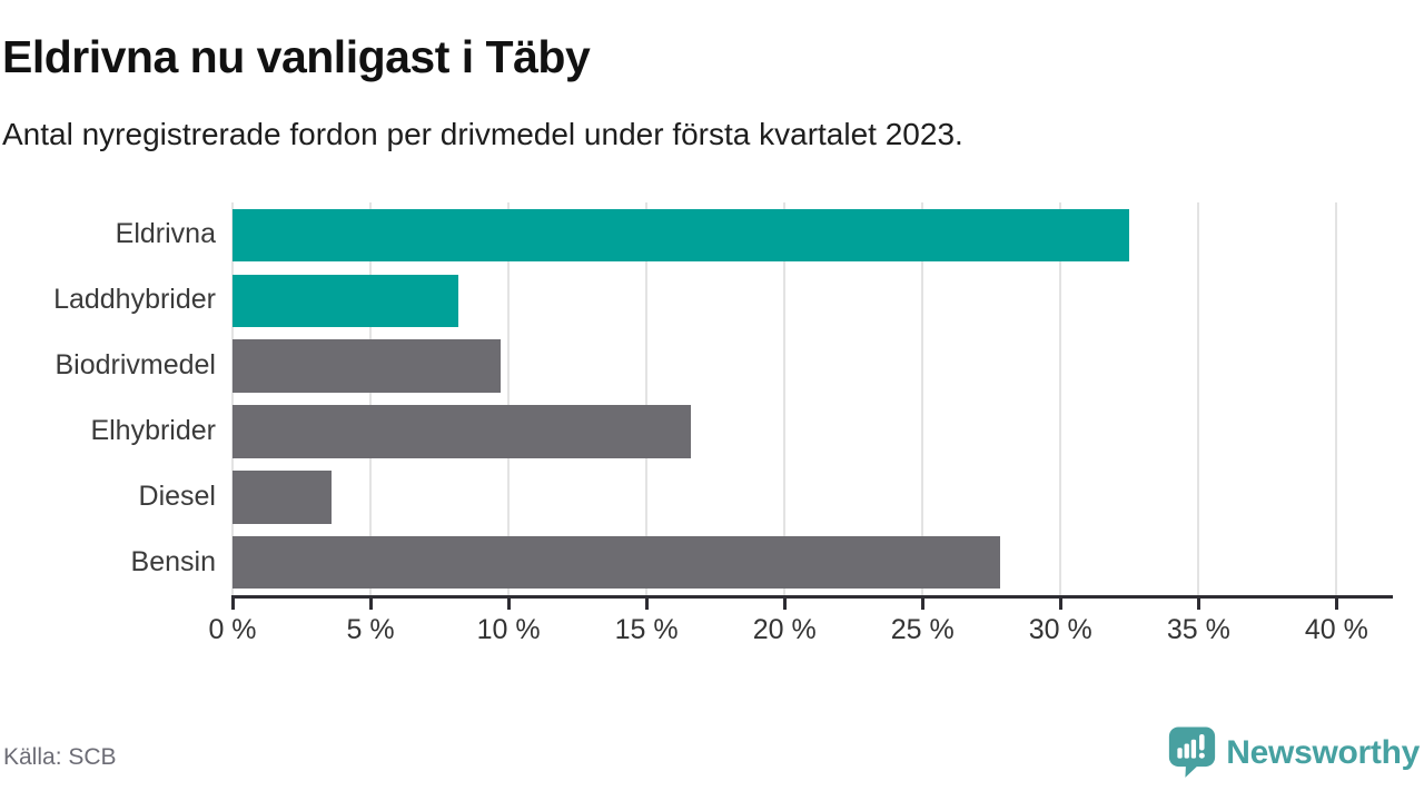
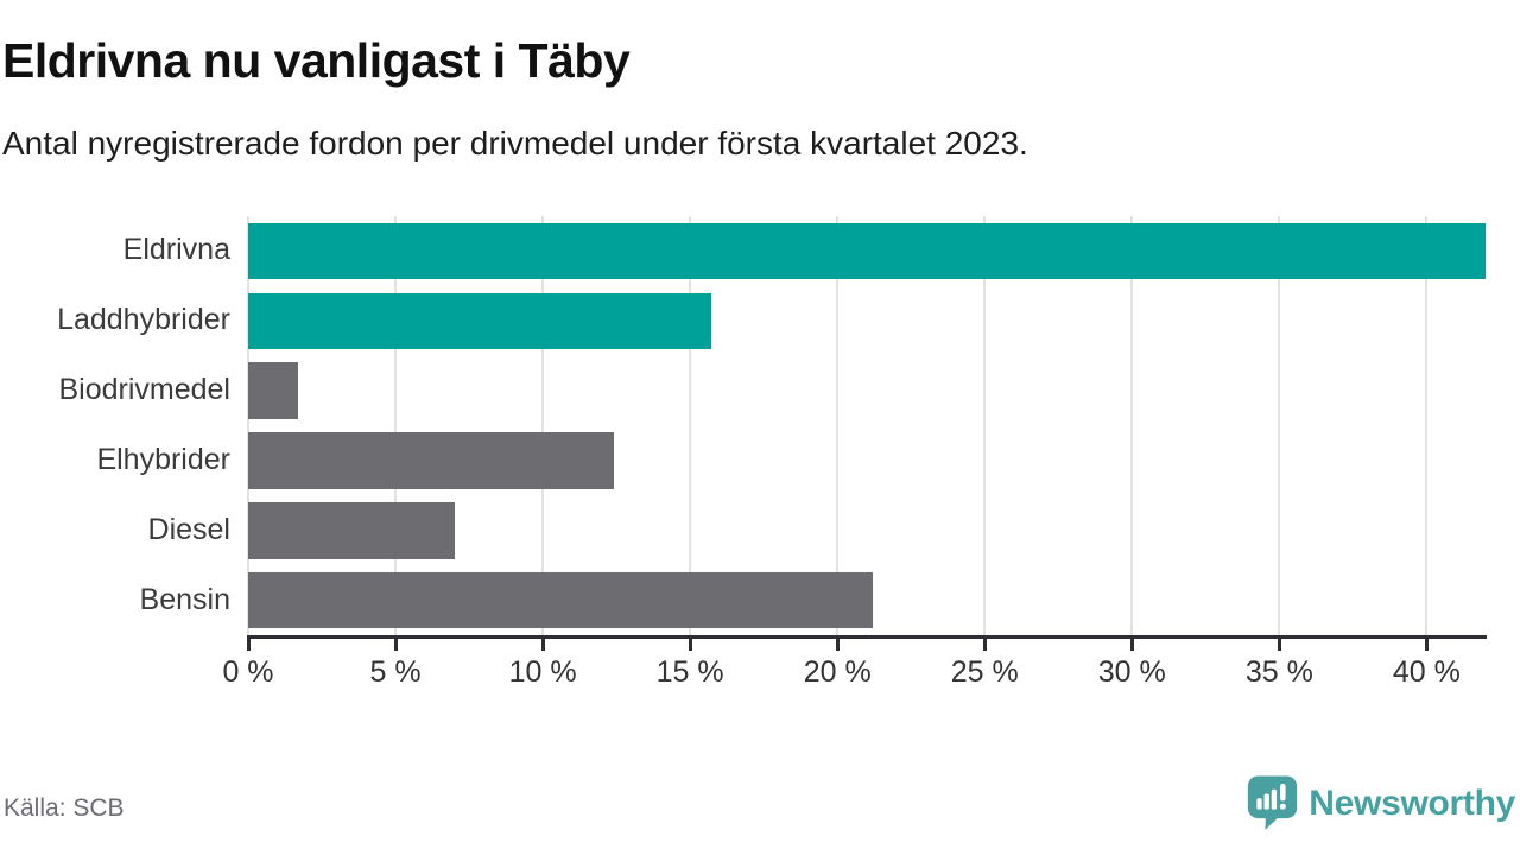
Eldrivna: 32.5% -> 42.0%
Laddhybrider: 8.2% -> 15.7%
Biodrivmedel: 9.7% -> 1.7%
Elhybrider: 16.6% -> 12.4%
Diesel: 3.6% -> 7.0%
Bensin: 27.8% -> 21.2%
